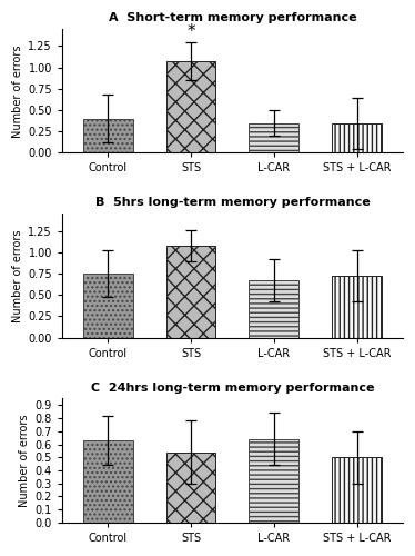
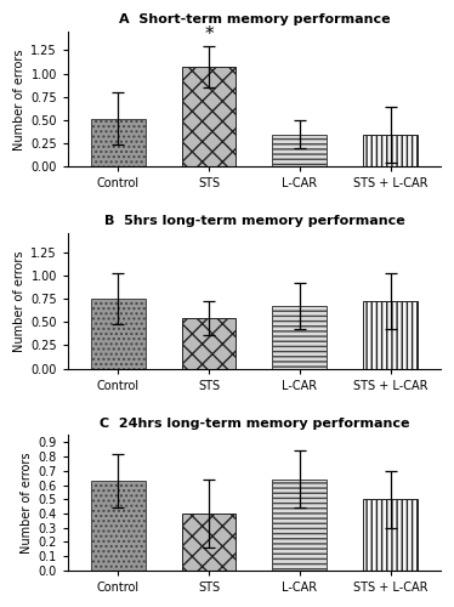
A Short-term memory performance/Control: 0.40 -> 0.52
B 5hrs long-term memory performance/STS: 1.08 -> 0.54
C 24hrs long-term memory performance/STS: 0.54 -> 0.40
